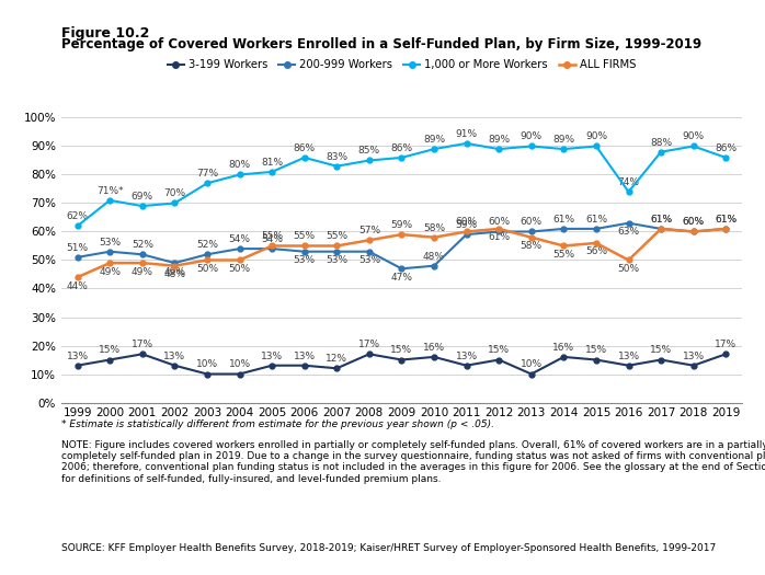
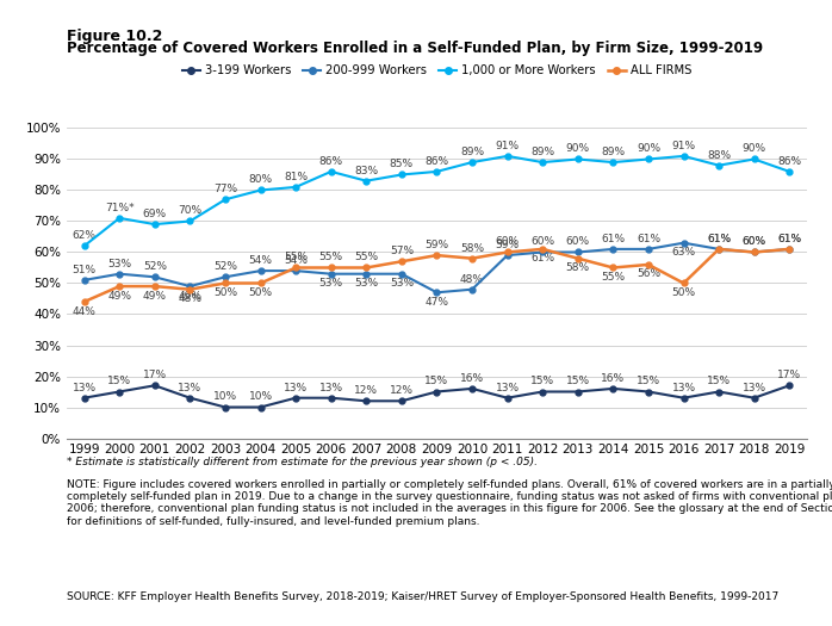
3-199 Workers/2008: 17% -> 12%
3-199 Workers/2013: 10% -> 15%
1,000 or More Workers/2016: 74% -> 91%
